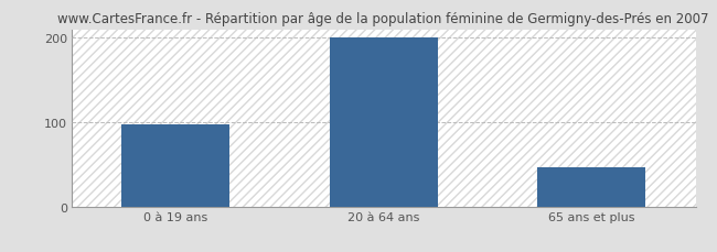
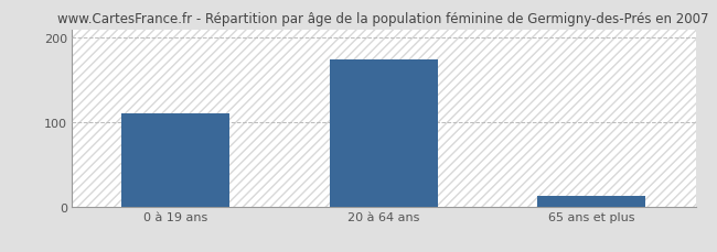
0 à 19 ans: 97 -> 110
20 à 64 ans: 200 -> 174
65 ans et plus: 47 -> 12
